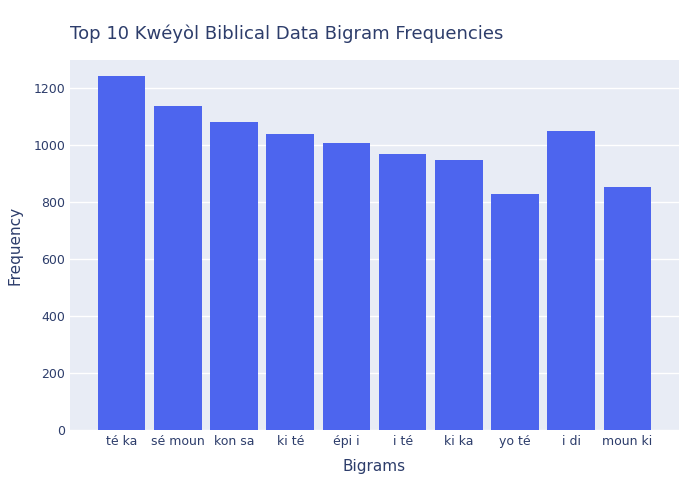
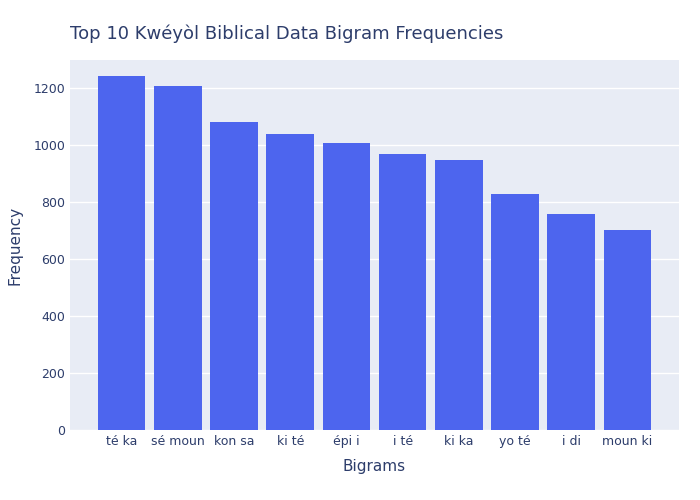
sé moun: 1140 -> 1208
i di: 1050 -> 758
moun ki: 855 -> 703
